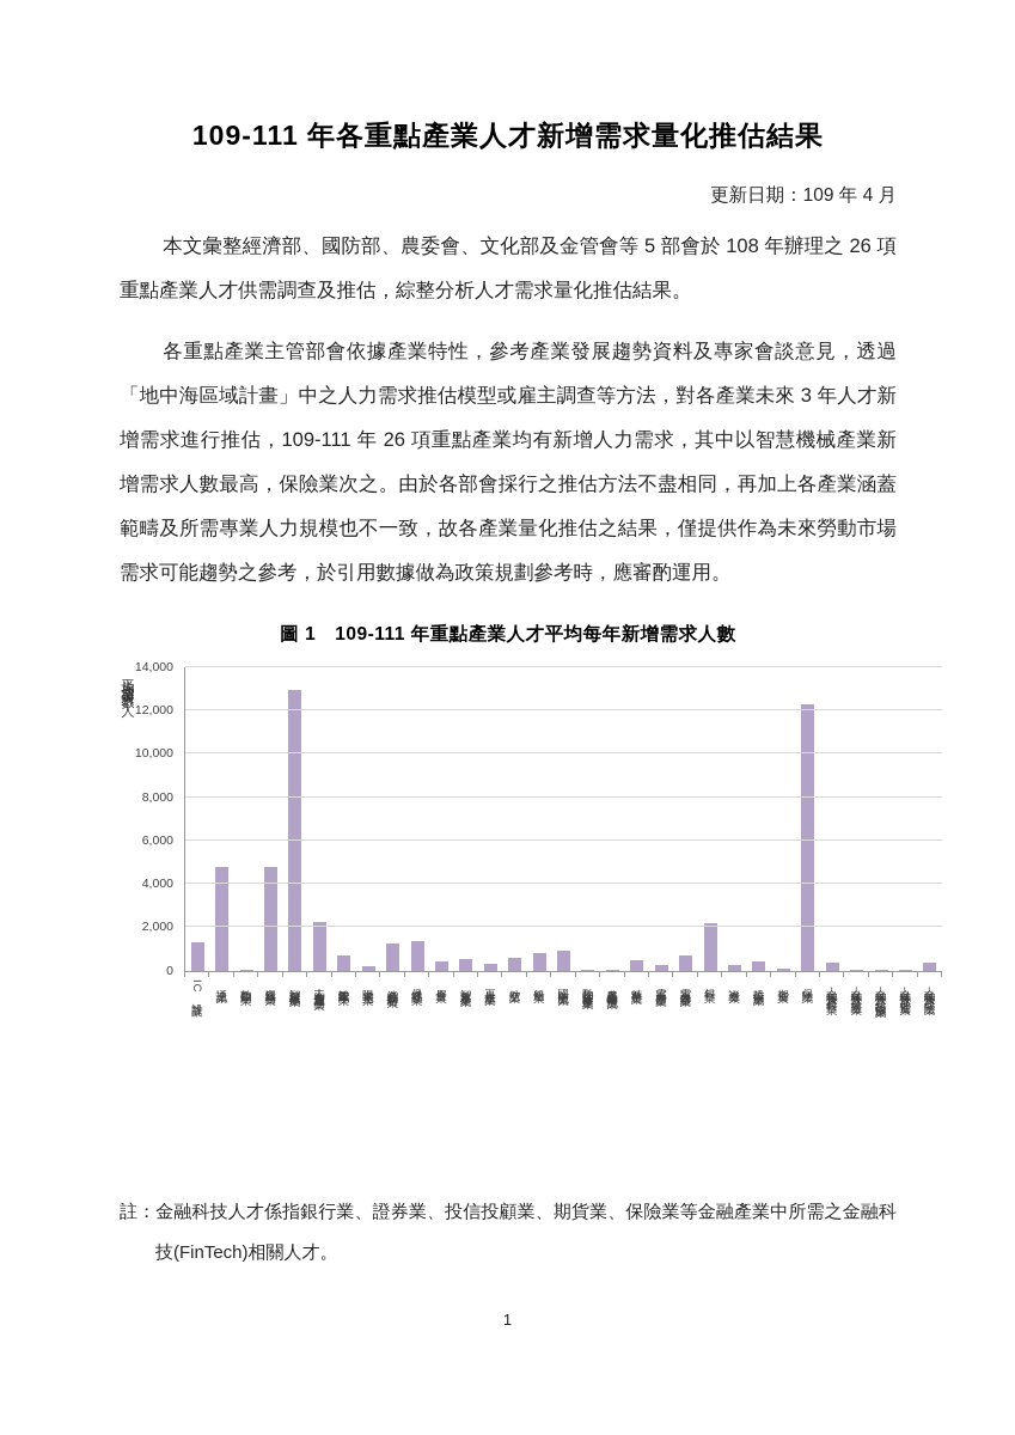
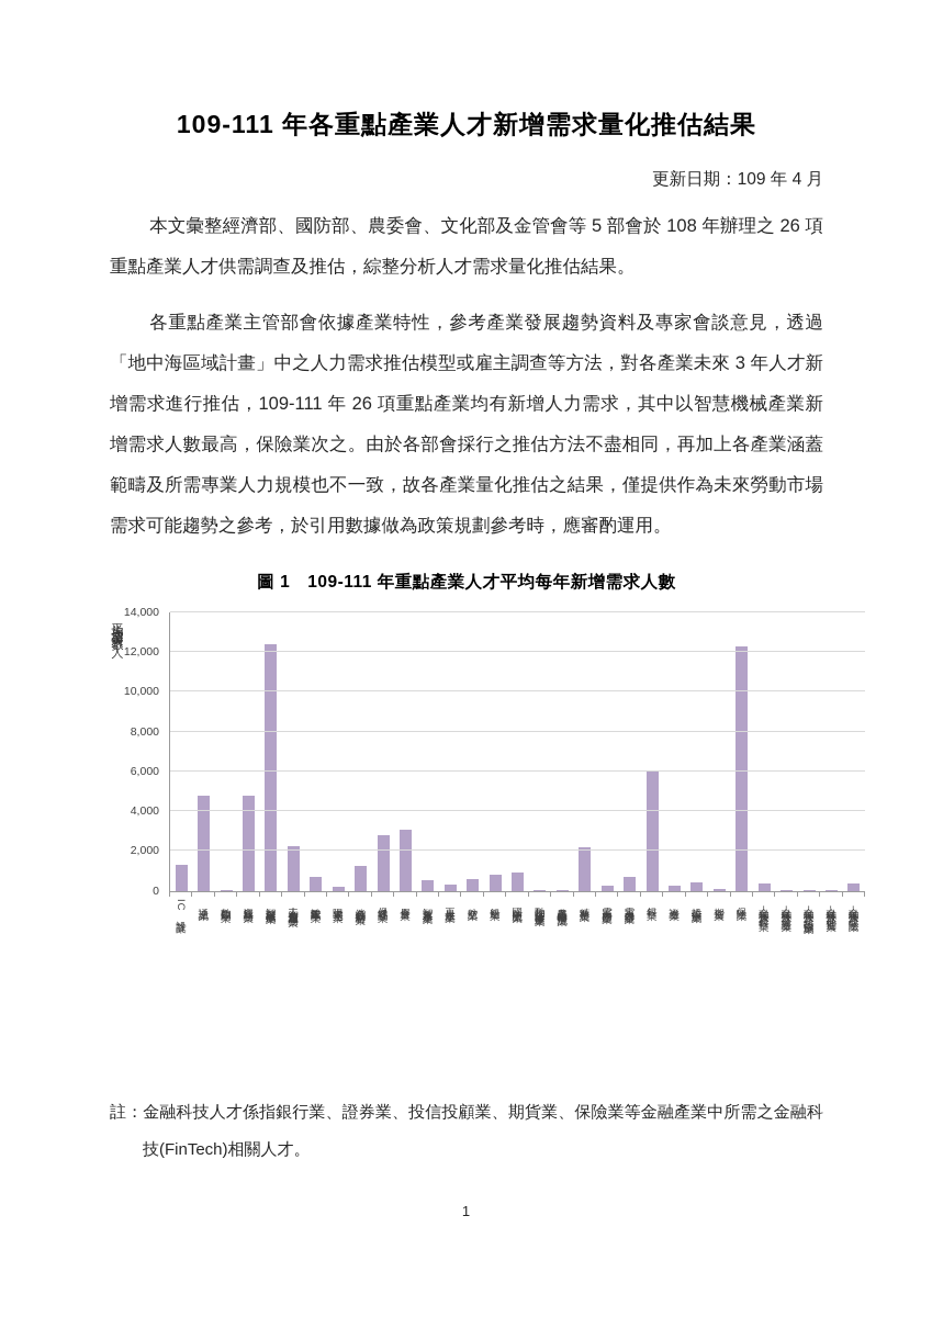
智慧機械產業: 13000 -> 12400
保健食品業: 1400 -> 2800
會展業: 400 -> 3100
精準農業: 500 -> 2200
銀行業: 2200 -> 6000
